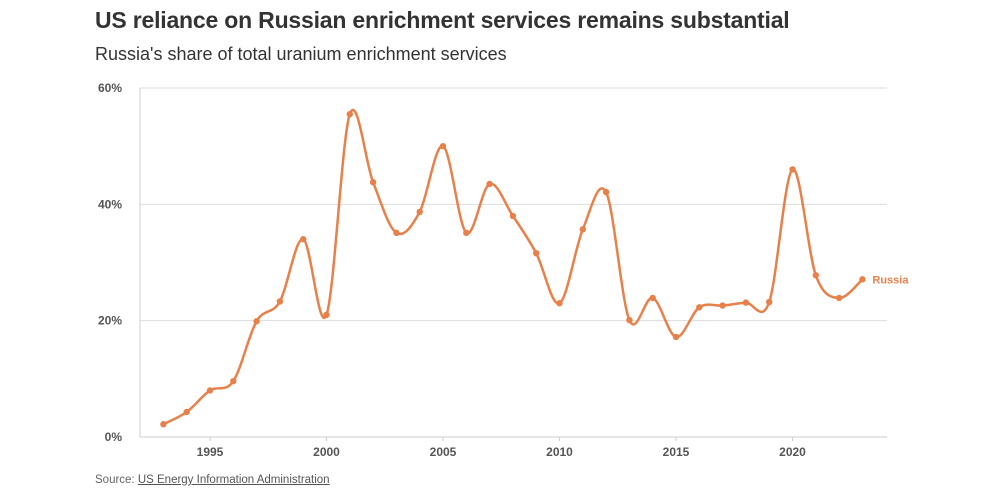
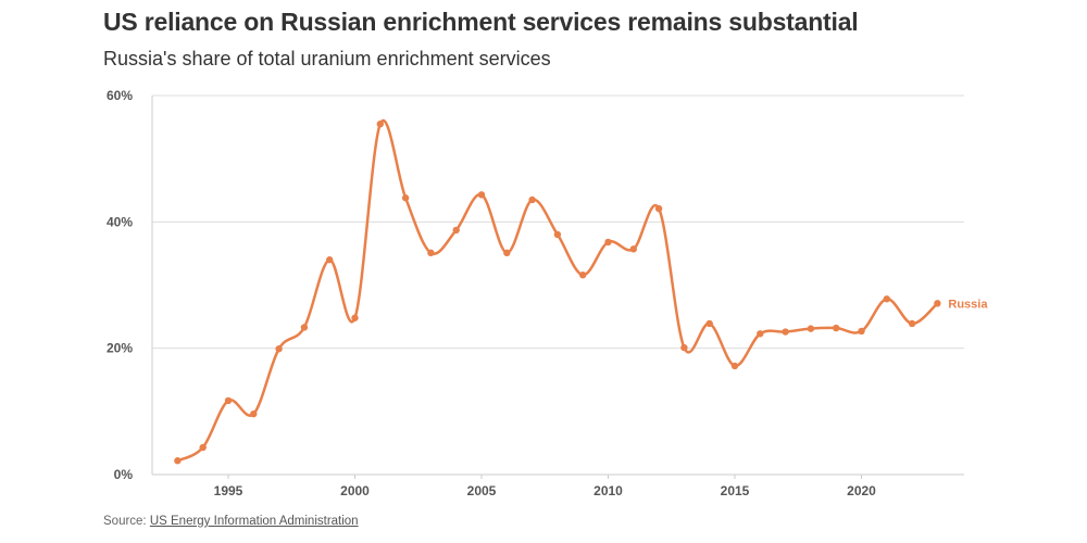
1995: 8% -> 12%
2000: 21% -> 25%
2005: 50% -> 44%
2010: 23% -> 37%
2020: 46% -> 23%
